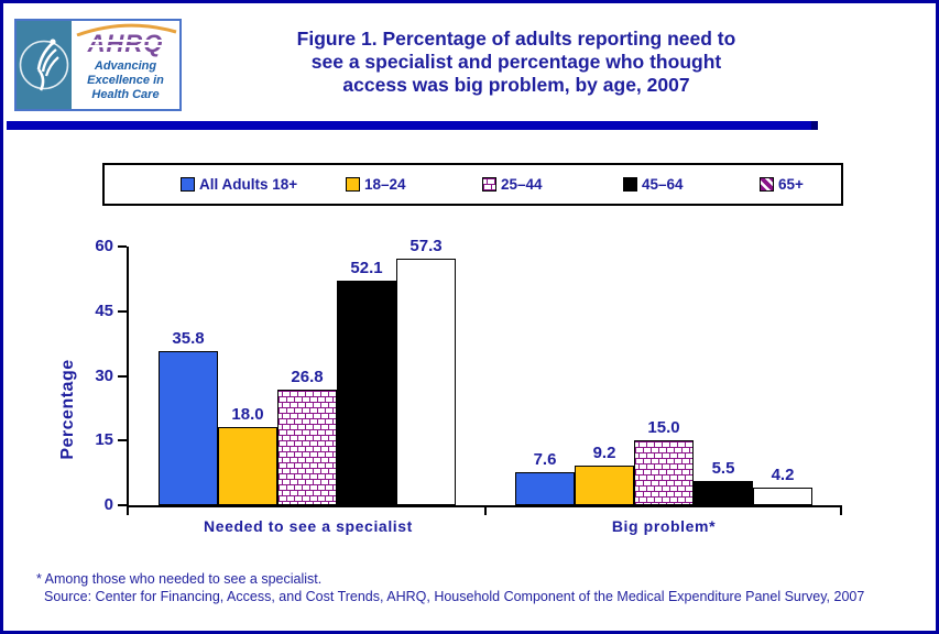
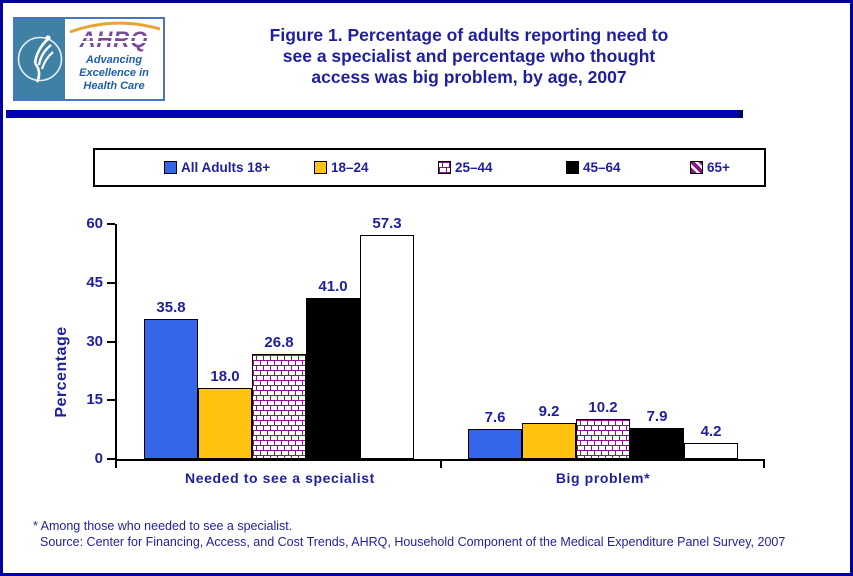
45–64/Needed to see a specialist: 52.1 -> 41.0
25–44/Big problem*: 15.0 -> 10.2
45–64/Big problem*: 5.5 -> 7.9
